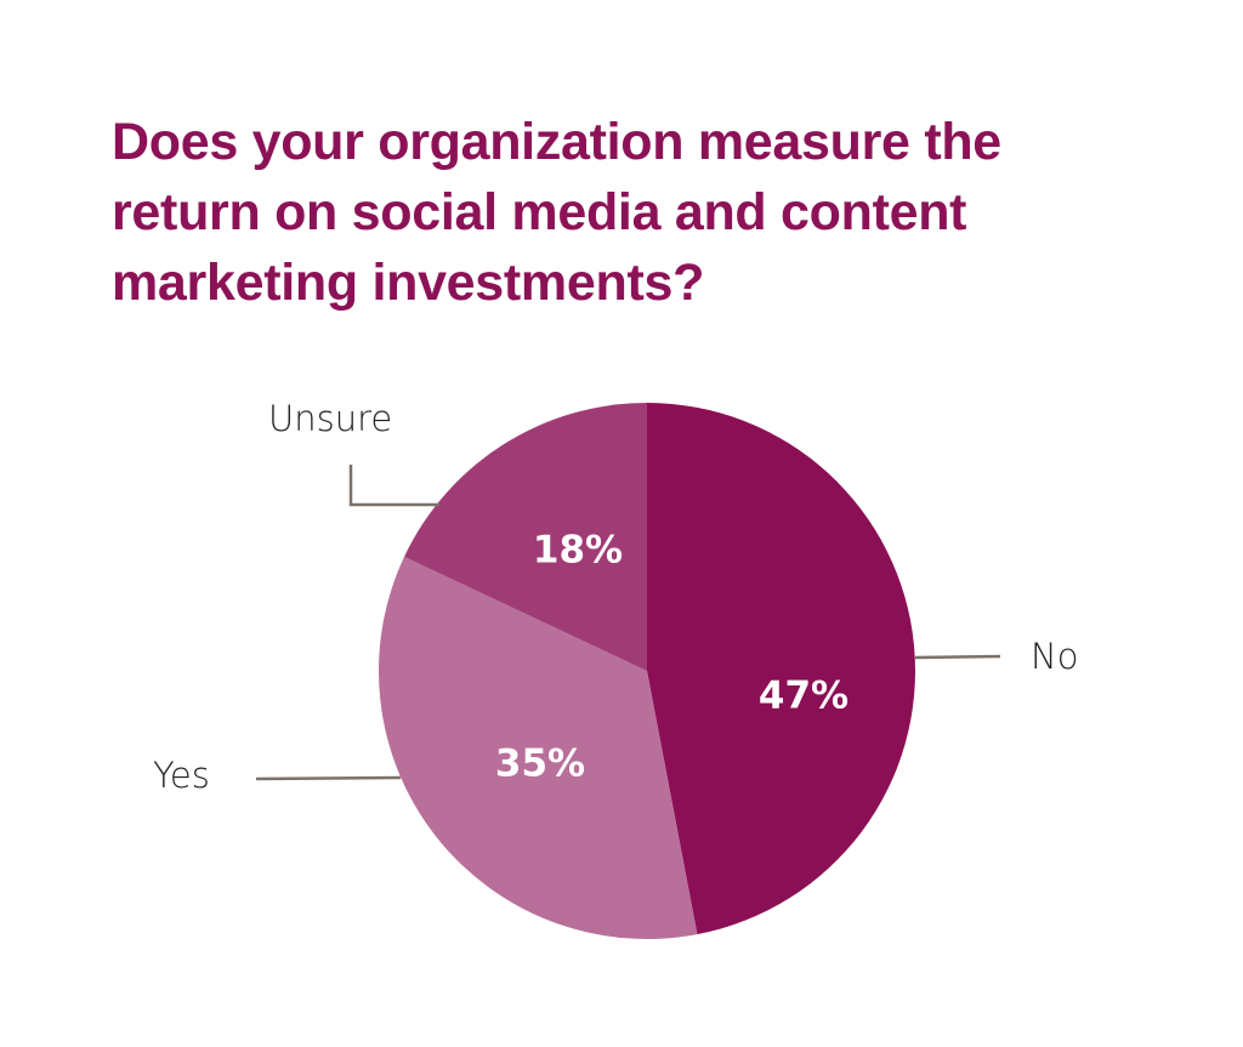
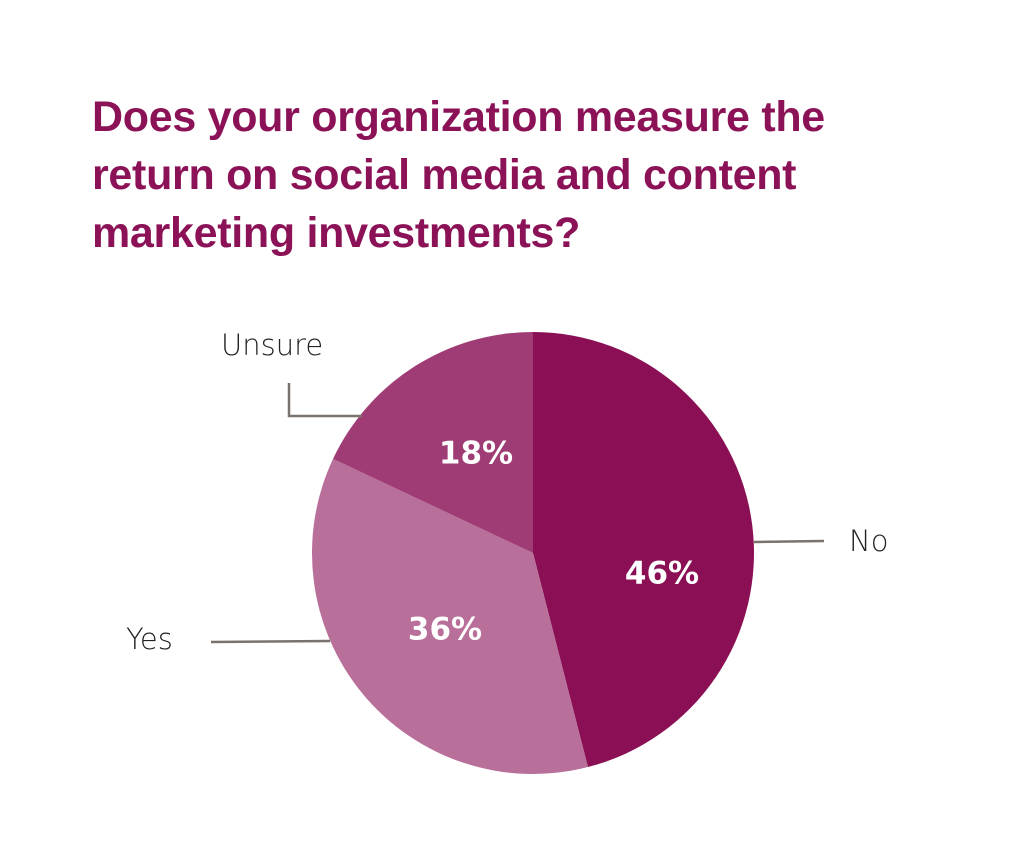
No: 47% -> 46%
Yes: 35% -> 36%
